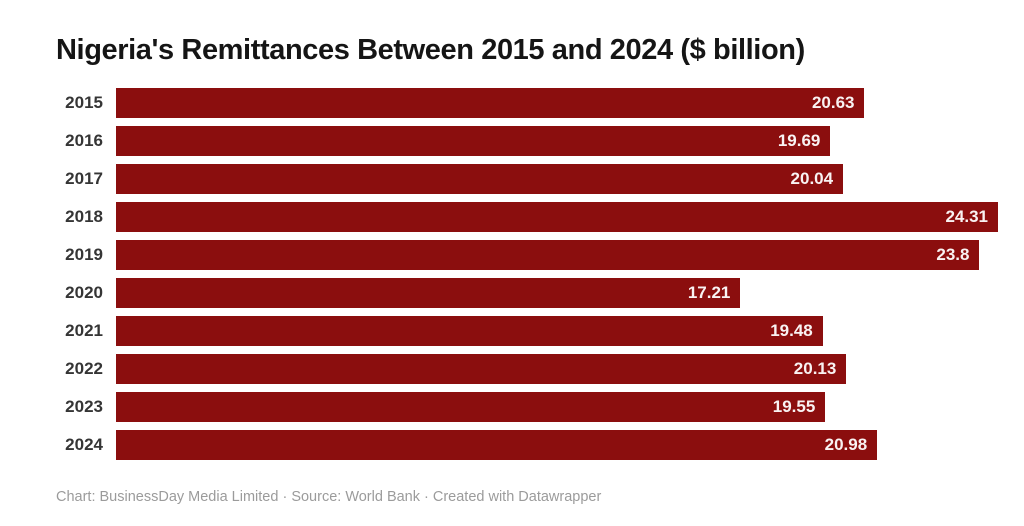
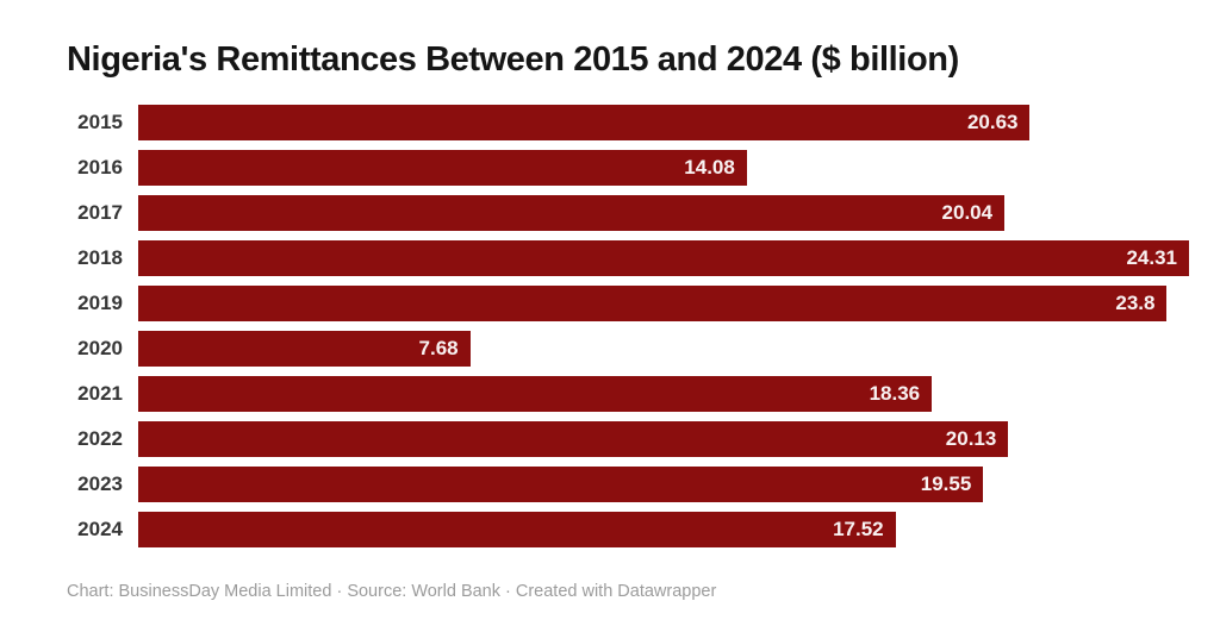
2016: 19.69 -> 14.08
2020: 17.21 -> 7.68
2021: 19.48 -> 18.36
2024: 20.98 -> 17.52
